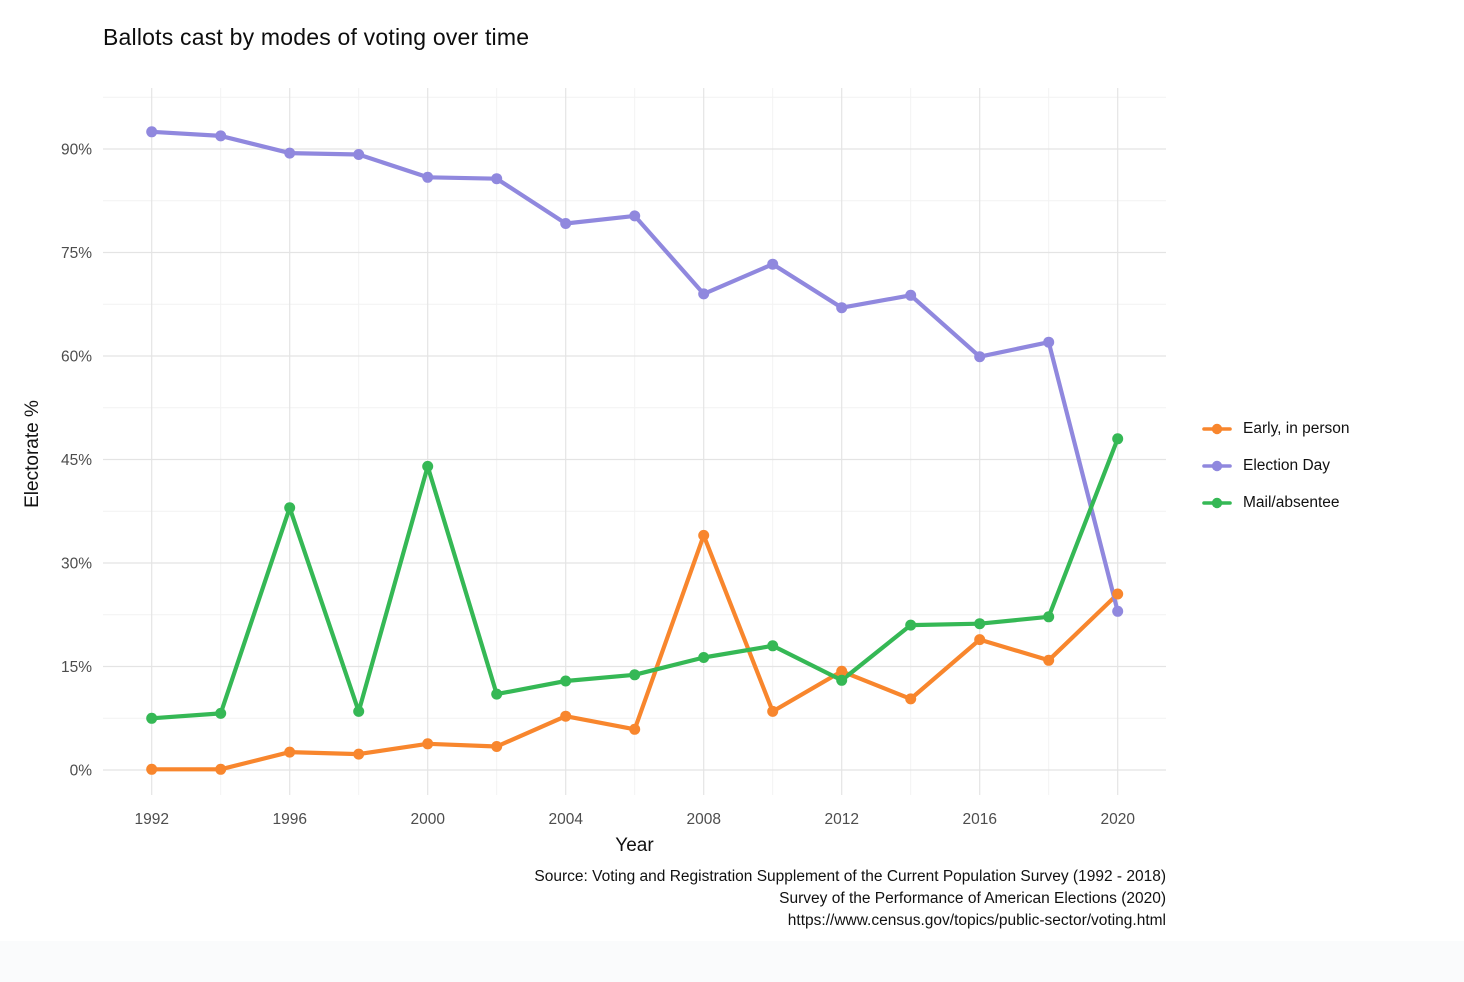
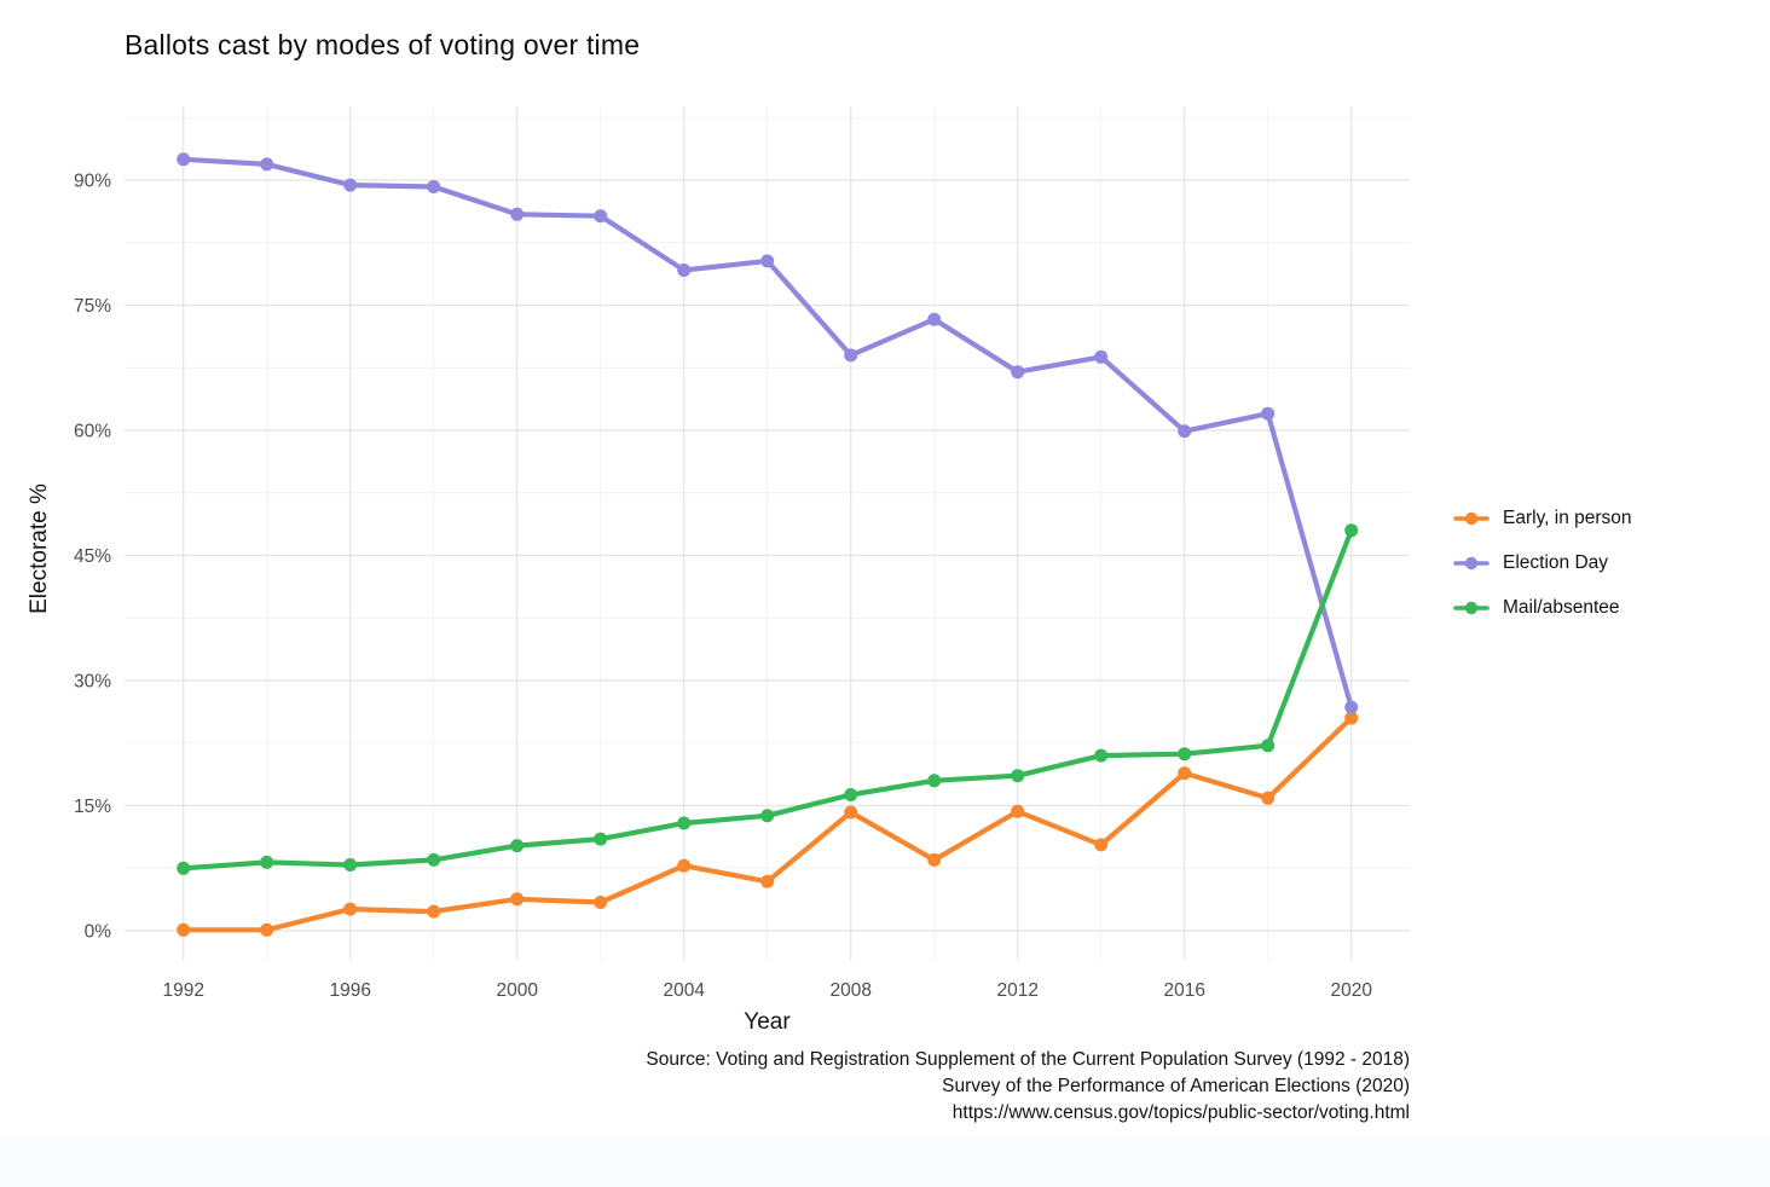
Mail/absentee/1996: 38% -> 8%
Mail/absentee/2000: 44% -> 10%
Early, in person/2008: 34% -> 14%
Mail/absentee/2012: 13% -> 19%
Election Day/2020: 23% -> 27%
